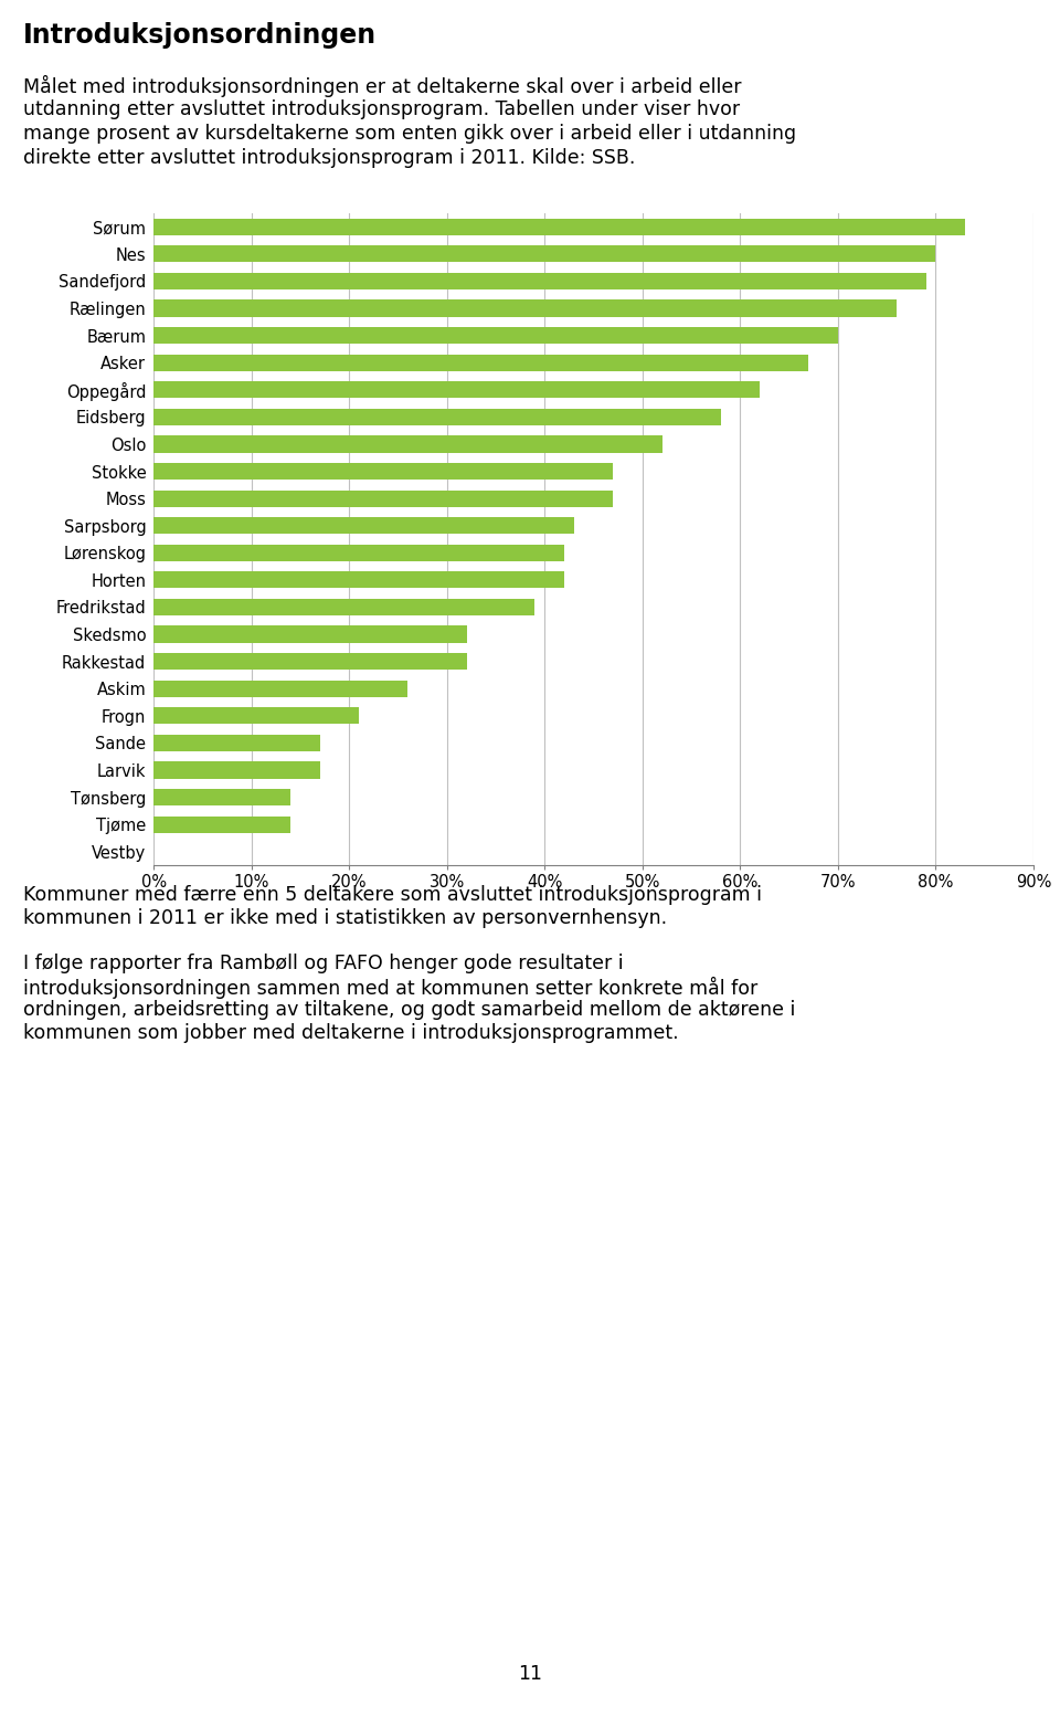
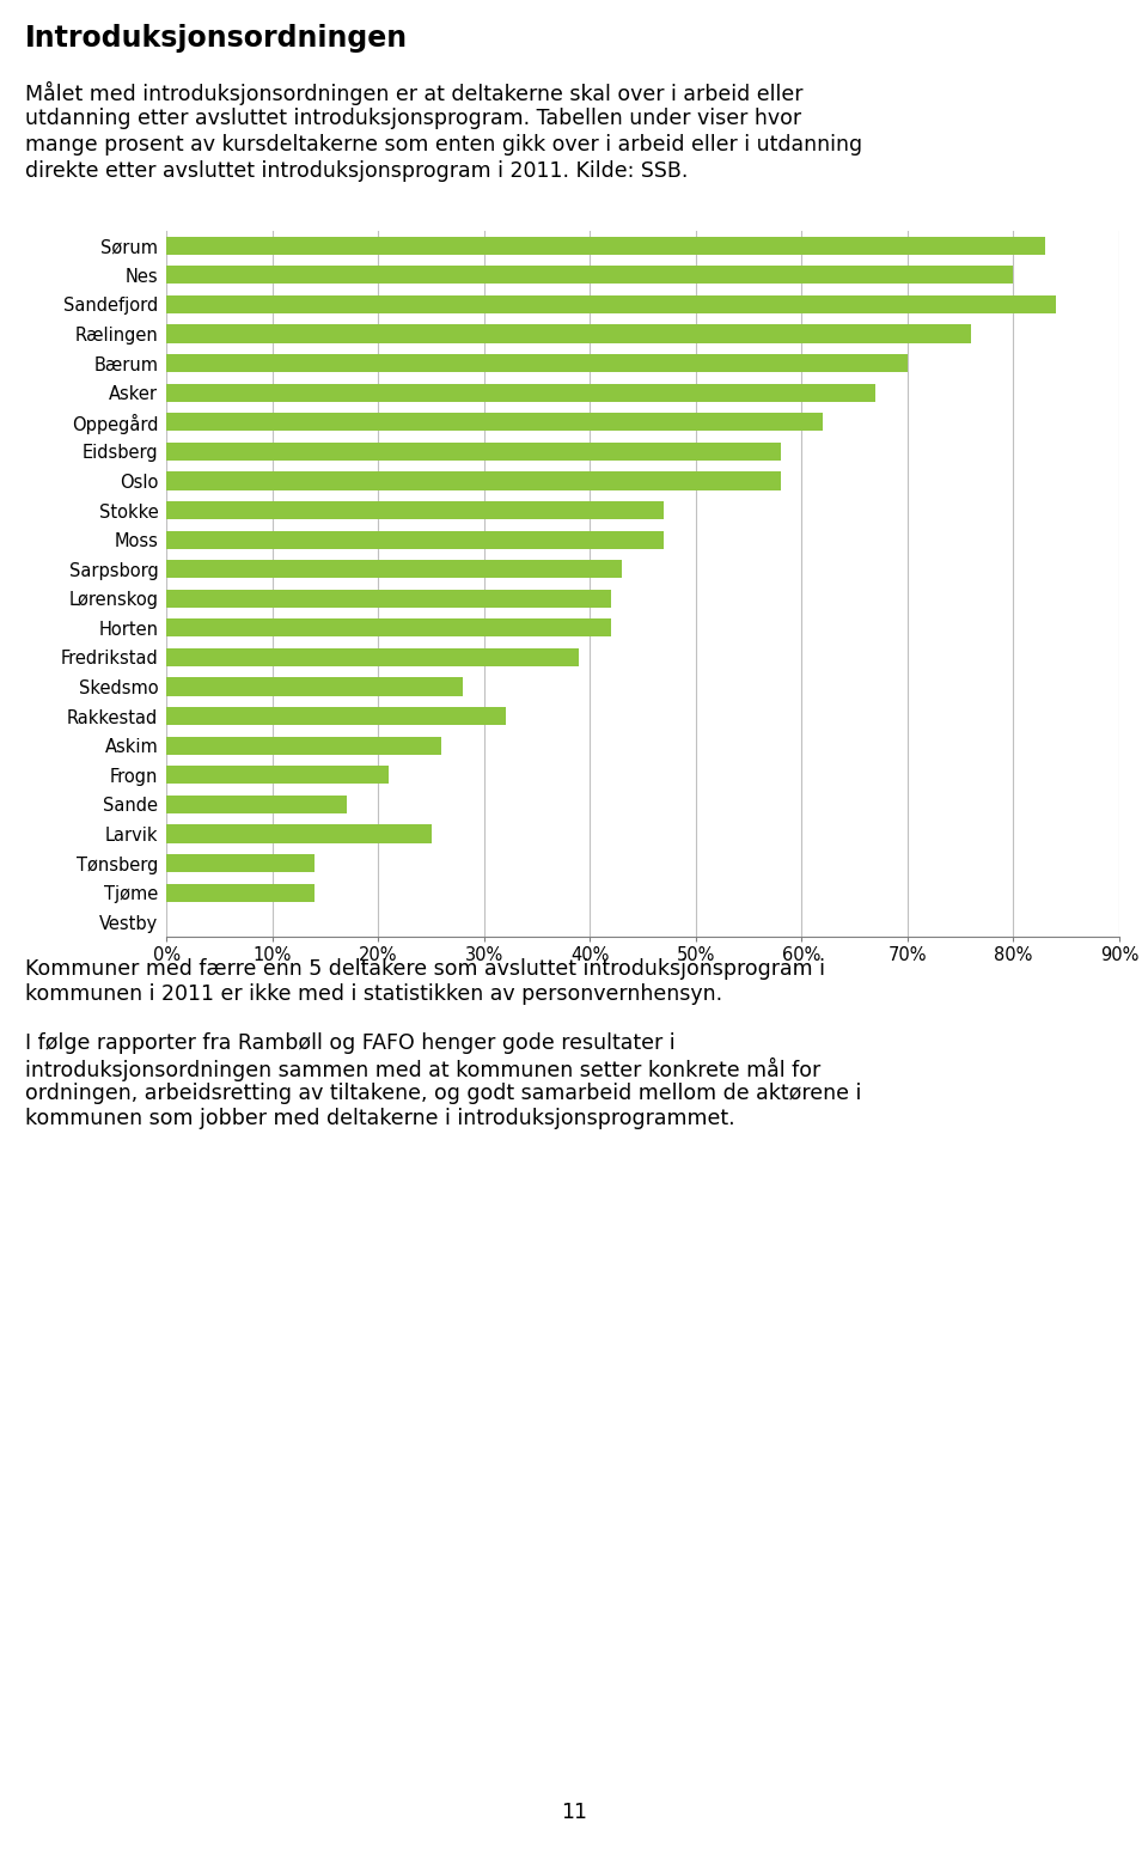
Sandefjord: 79% -> 84%
Oslo: 52% -> 58%
Skedsmo: 32% -> 28%
Larvik: 17% -> 25%
